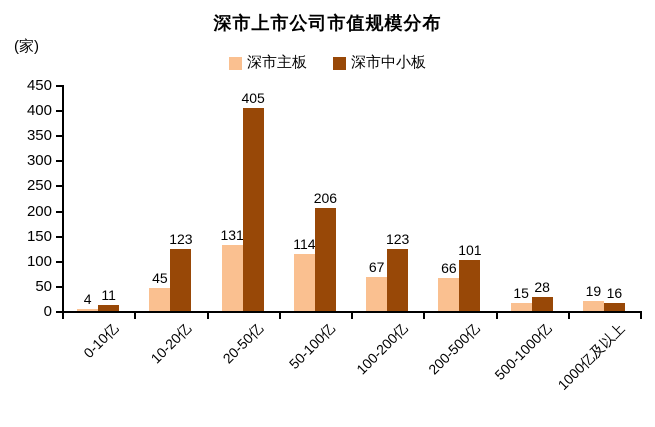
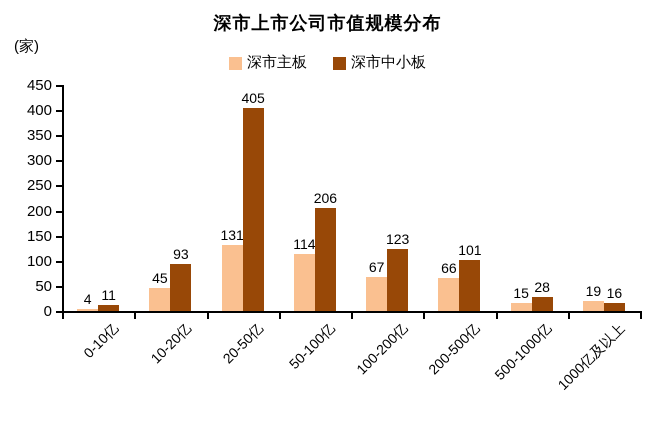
深市中小板/10-20亿: 123 -> 93
